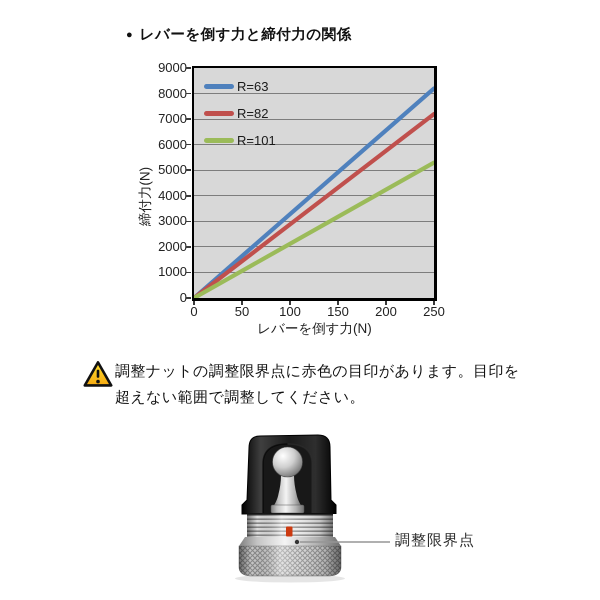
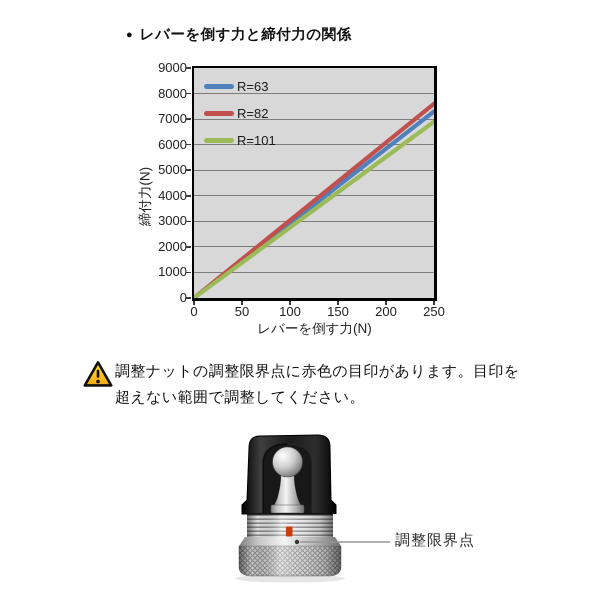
R=63/250: 8200 -> 7300
R=82/250: 7200 -> 7600
R=101/250: 5300 -> 6900
